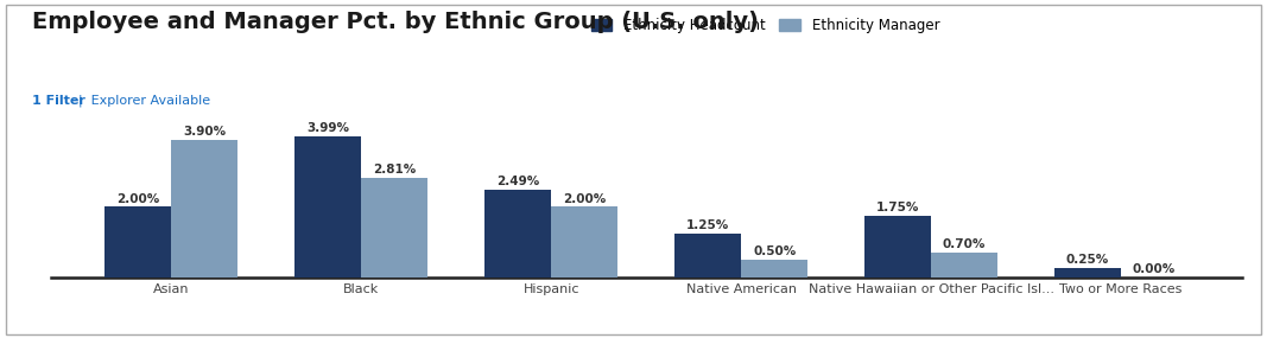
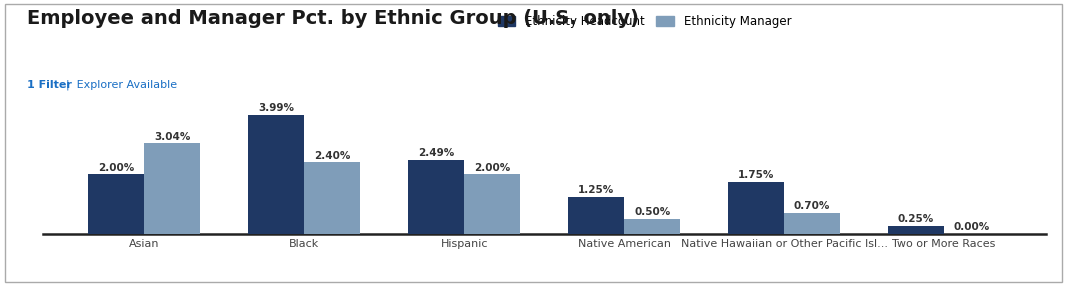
Ethnicity Manager/Asian: 3.90% -> 3.04%
Ethnicity Manager/Black: 2.81% -> 2.40%
